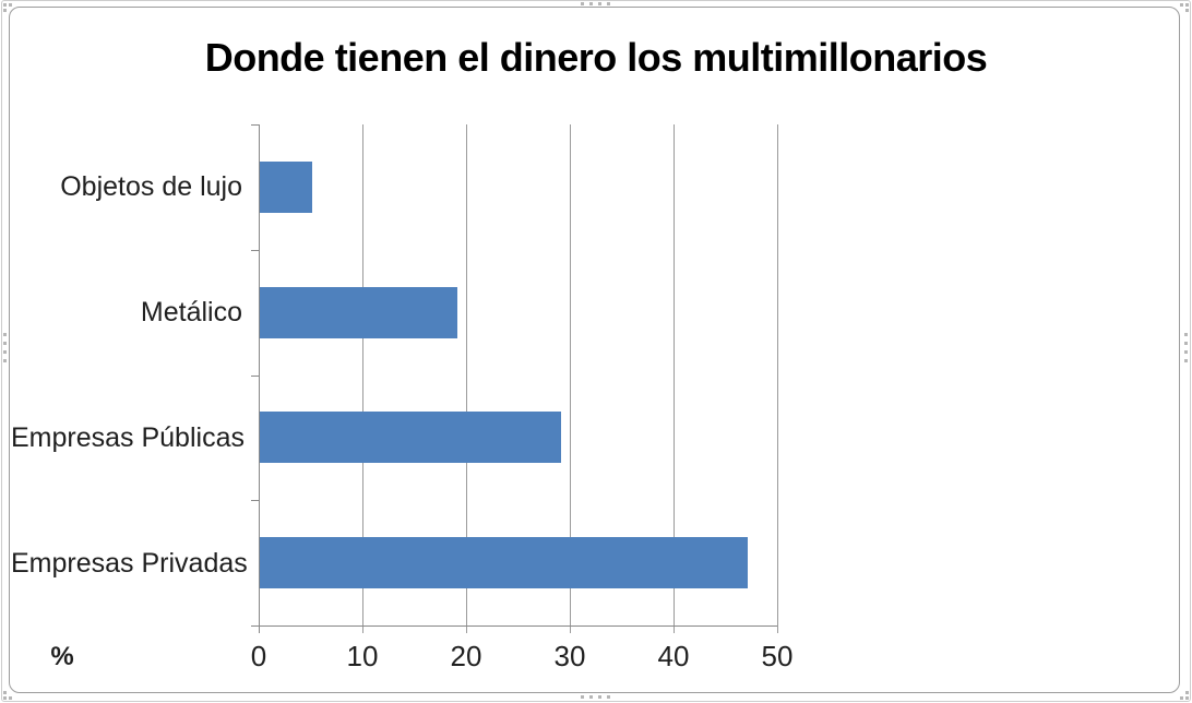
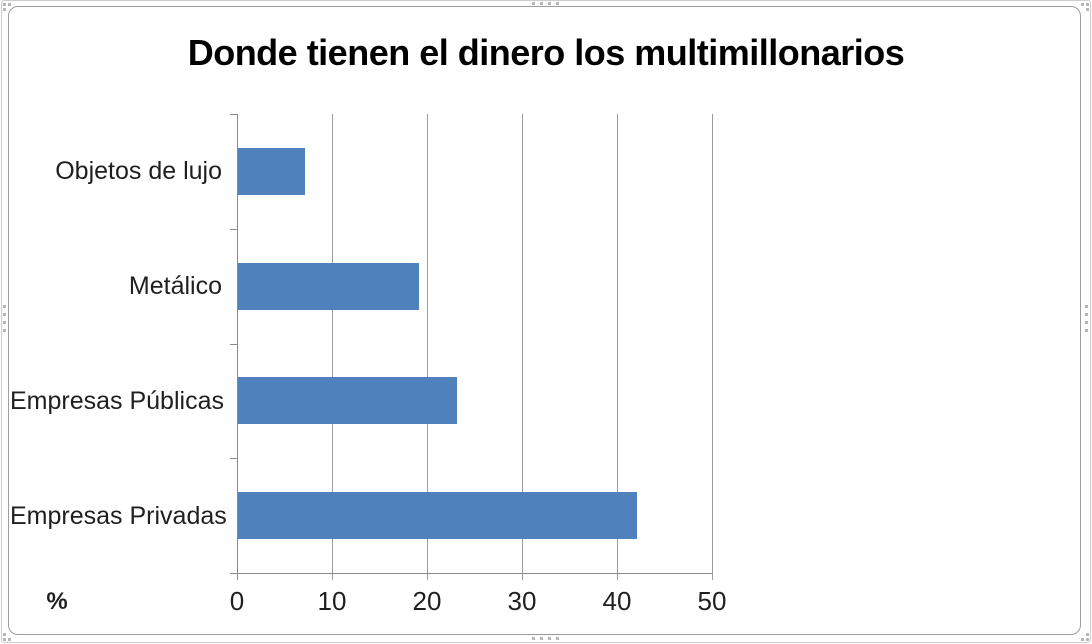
Objetos de lujo: 5 -> 7
Empresas Públicas: 29 -> 23
Empresas Privadas: 47 -> 42
